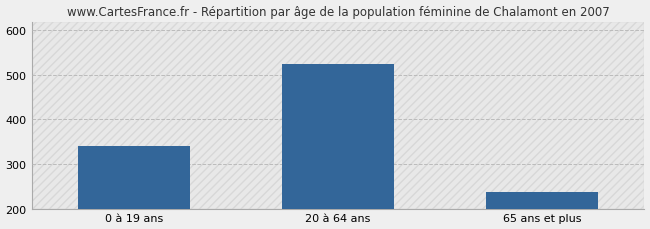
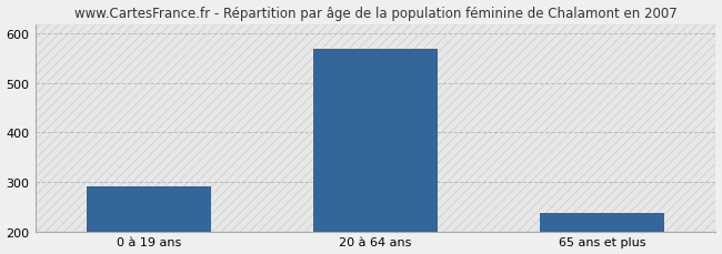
0 à 19 ans: 340 -> 290
20 à 64 ans: 525 -> 570
